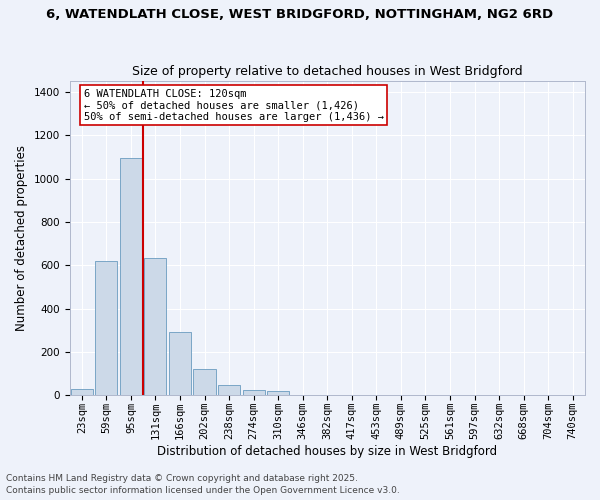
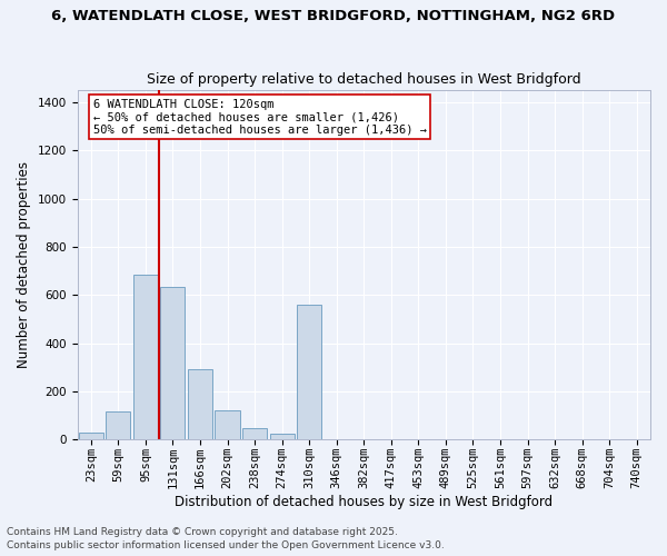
59sqm: 620 -> 115
95sqm: 1095 -> 685
310sqm: 18 -> 560
